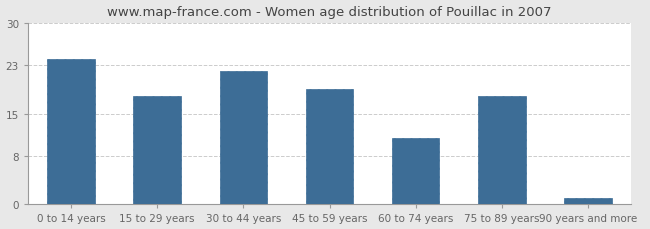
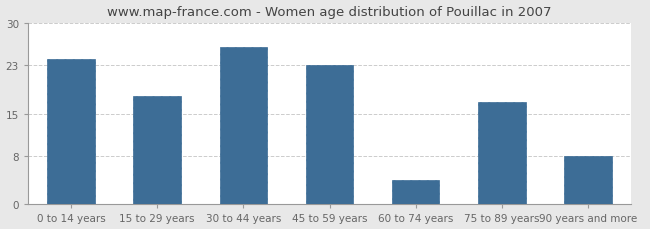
30 to 44 years: 22 -> 26
45 to 59 years: 19 -> 23
60 to 74 years: 11 -> 4
75 to 89 years: 18 -> 17
90 years and more: 1 -> 8
